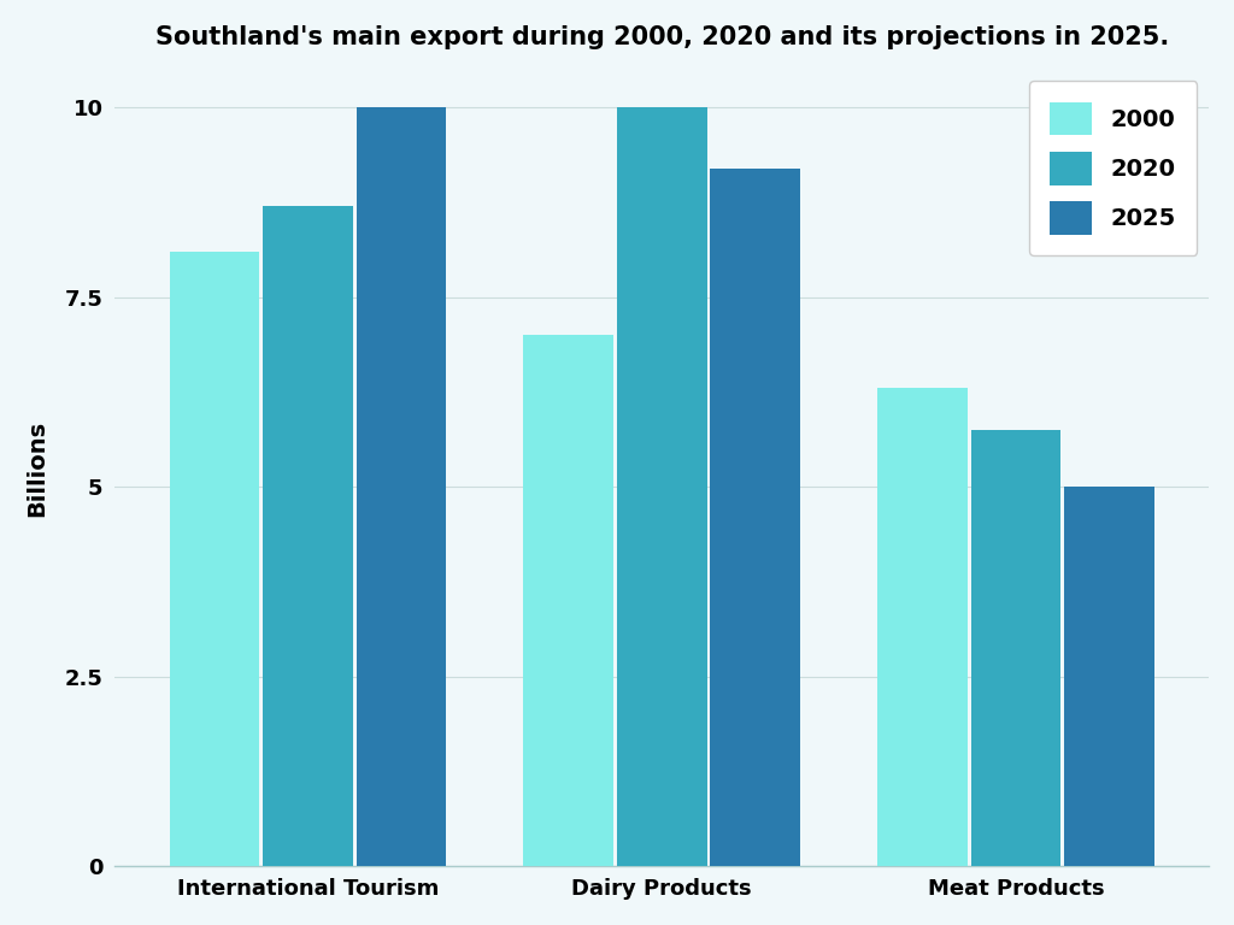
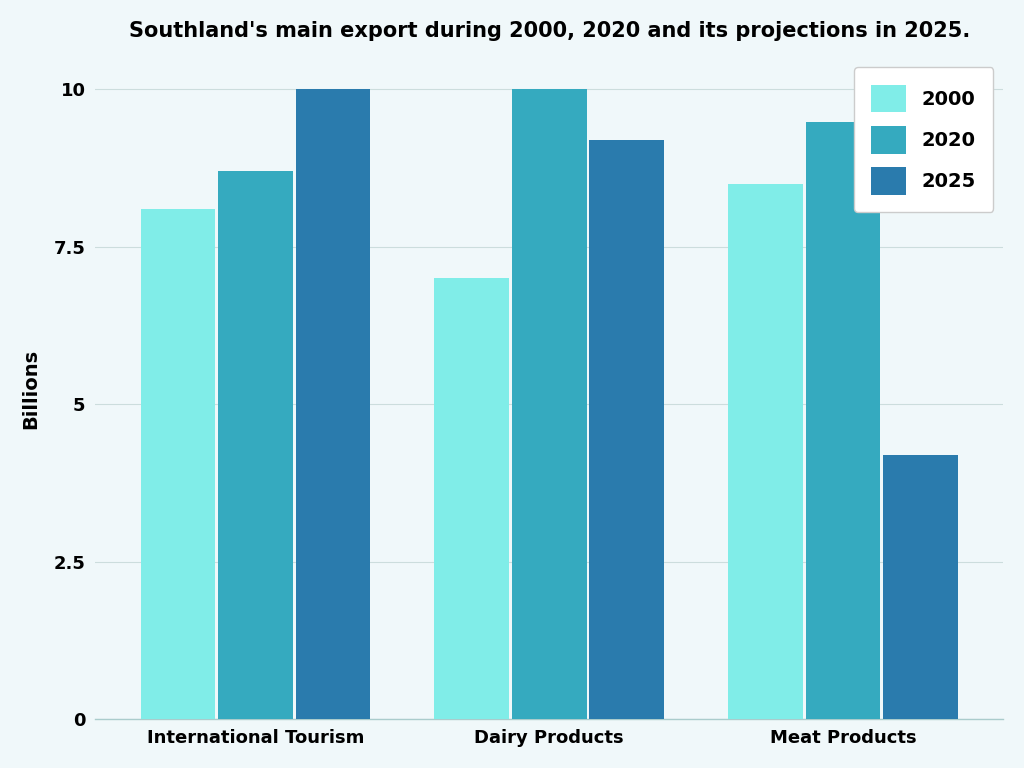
2000/Meat Products: 6.3 -> 8.5
2020/Meat Products: 5.75 -> 9.48
2025/Meat Products: 5.0 -> 4.2
